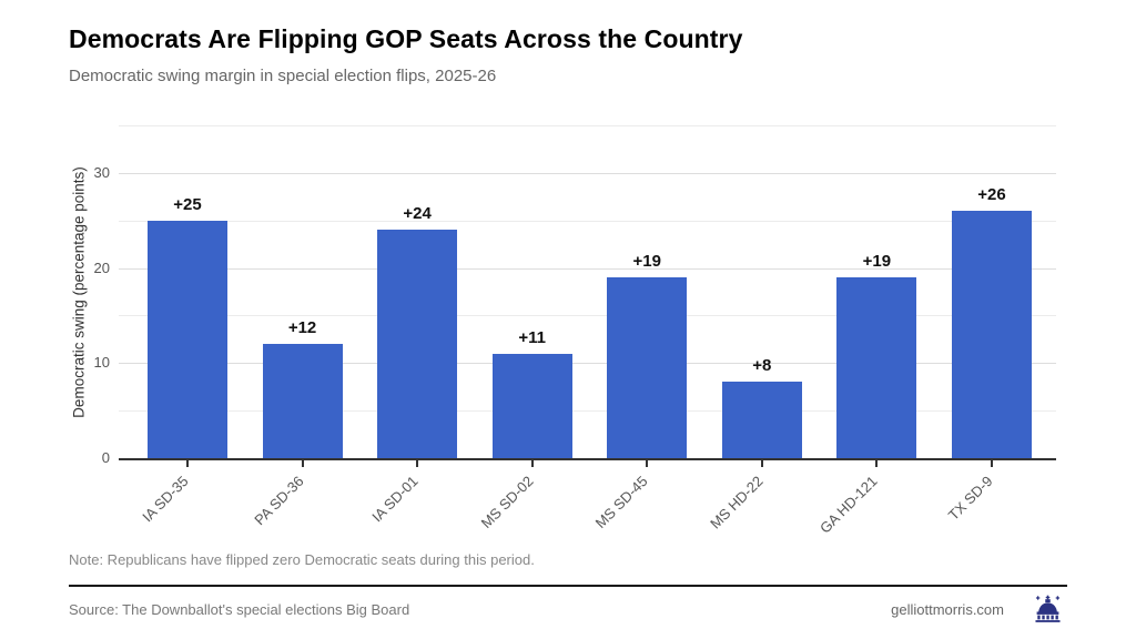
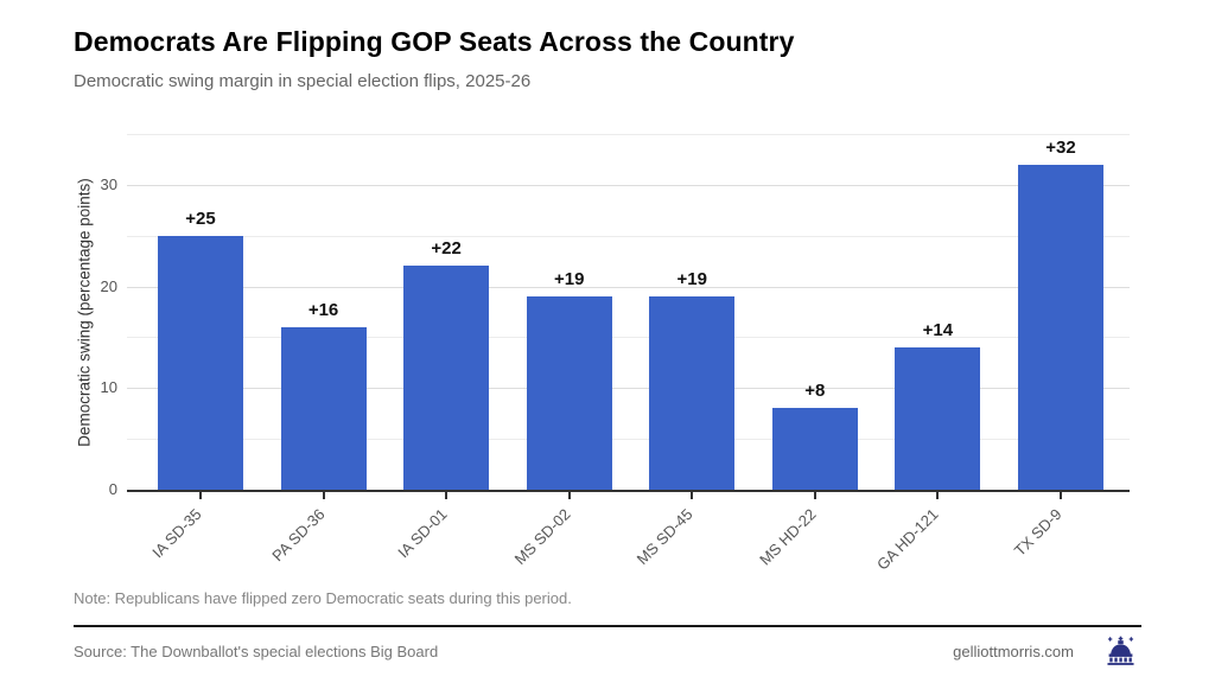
PA SD-36: +12 -> +16
IA SD-01: +24 -> +22
MS SD-02: +11 -> +19
GA HD-121: +19 -> +14
TX SD-9: +26 -> +32
